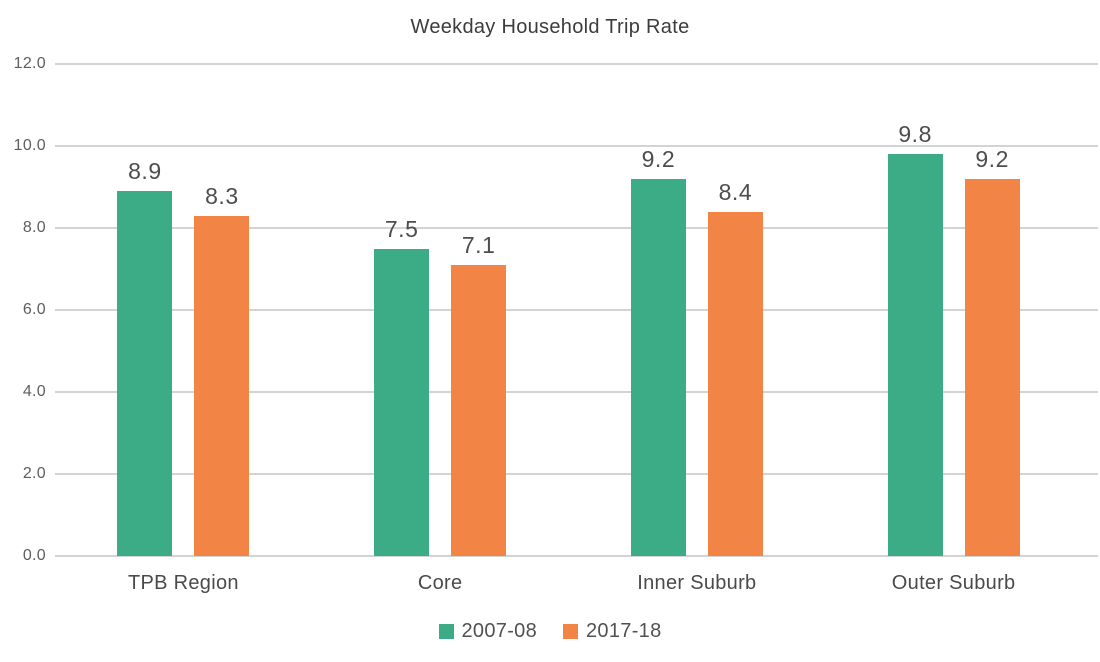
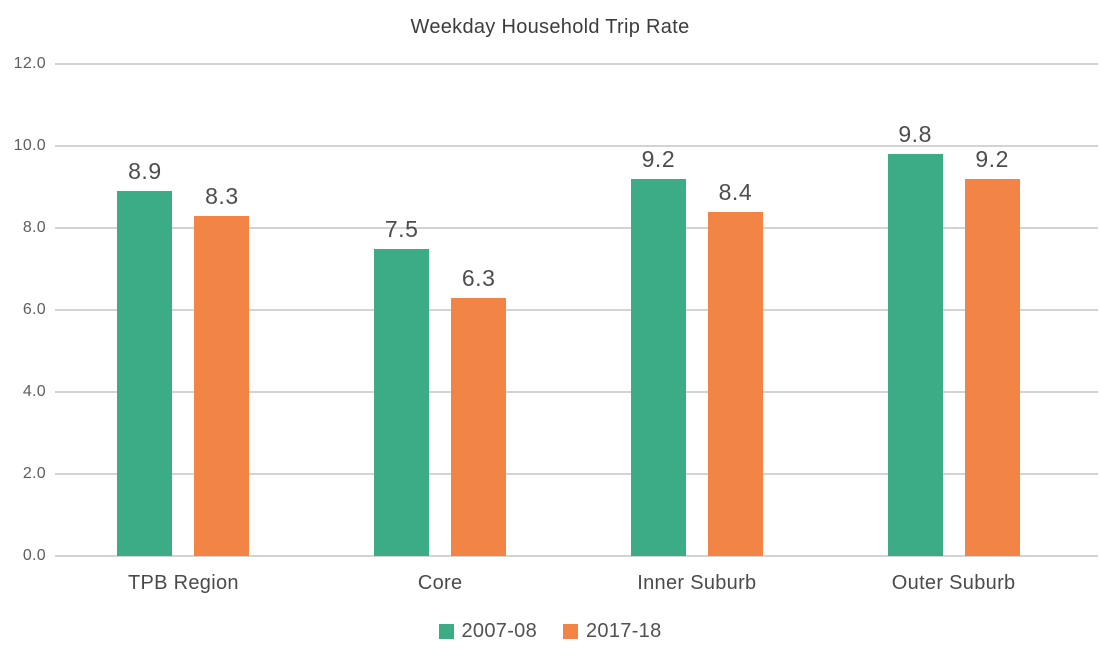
2017-18/Core: 7.1 -> 6.3
